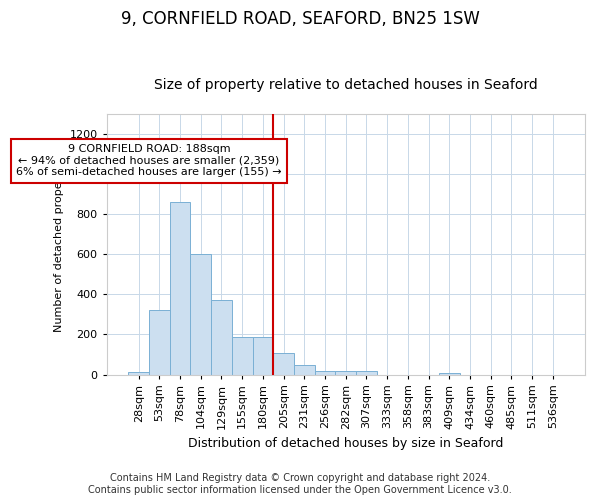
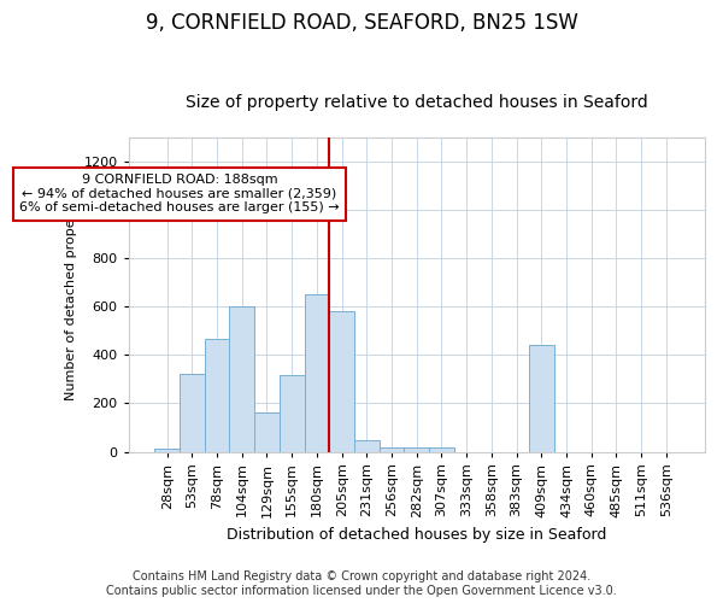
78sqm: 860 -> 465
129sqm: 370 -> 160
155sqm: 185 -> 315
180sqm: 185 -> 650
205sqm: 105 -> 580
409sqm: 10 -> 440
